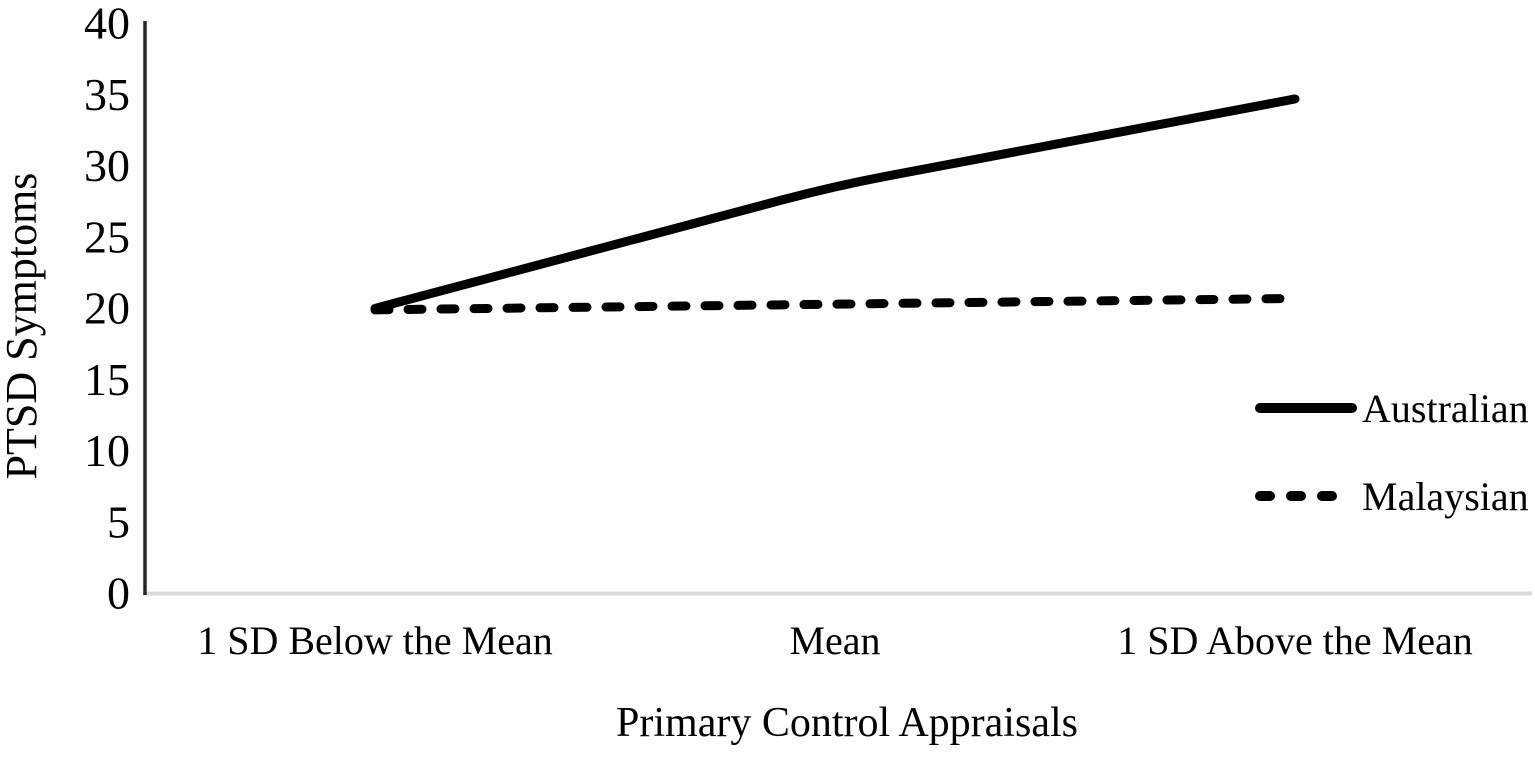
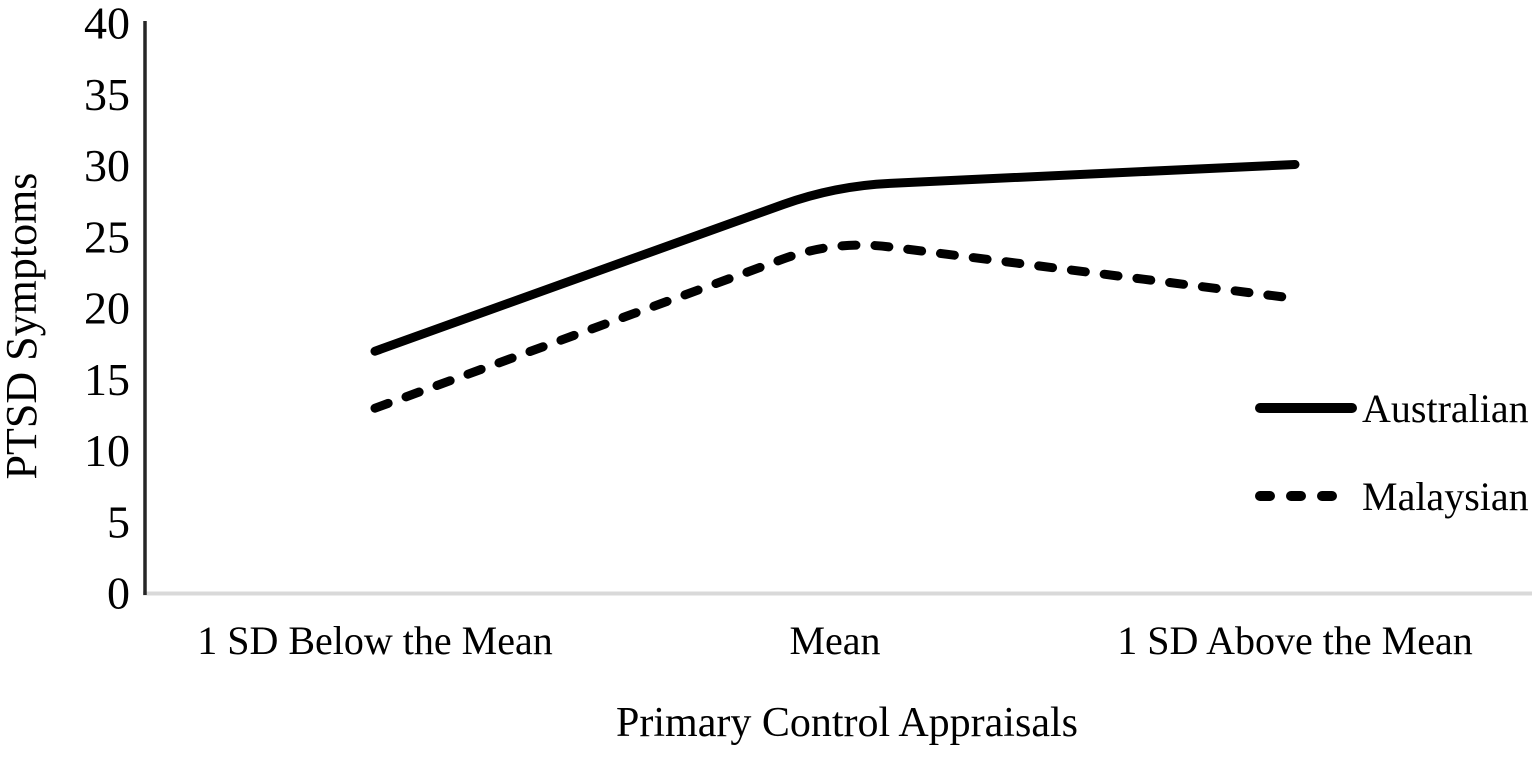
Australian/1 SD Below the Mean: 19.9 -> 16.9
Malaysian/1 SD Below the Mean: 19.8 -> 12.9
Malaysian/Mean: 20.2 -> 24.7
Australian/1 SD Above the Mean: 34.6 -> 30.0
